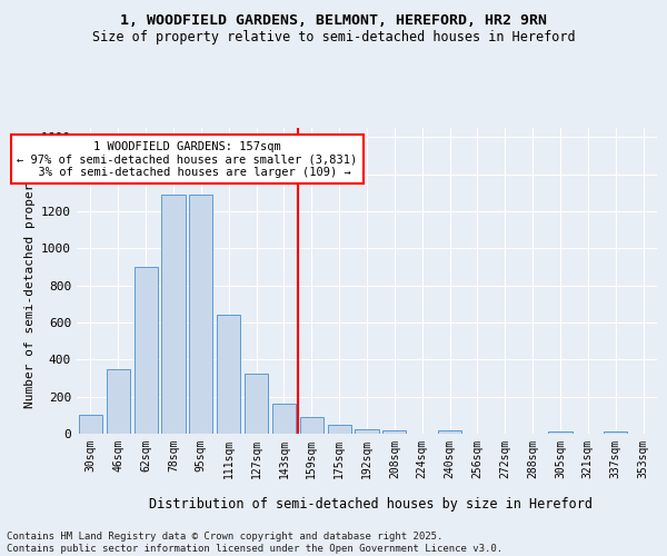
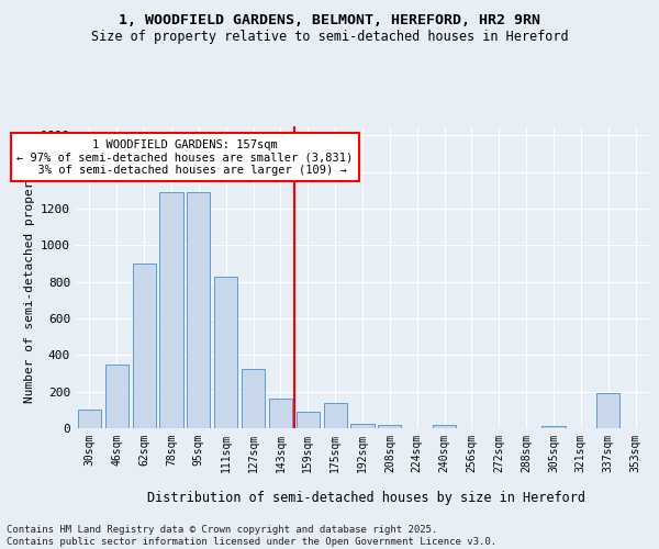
111sqm: 640 -> 830
175sqm: 50 -> 140
337sqm: 10 -> 190
